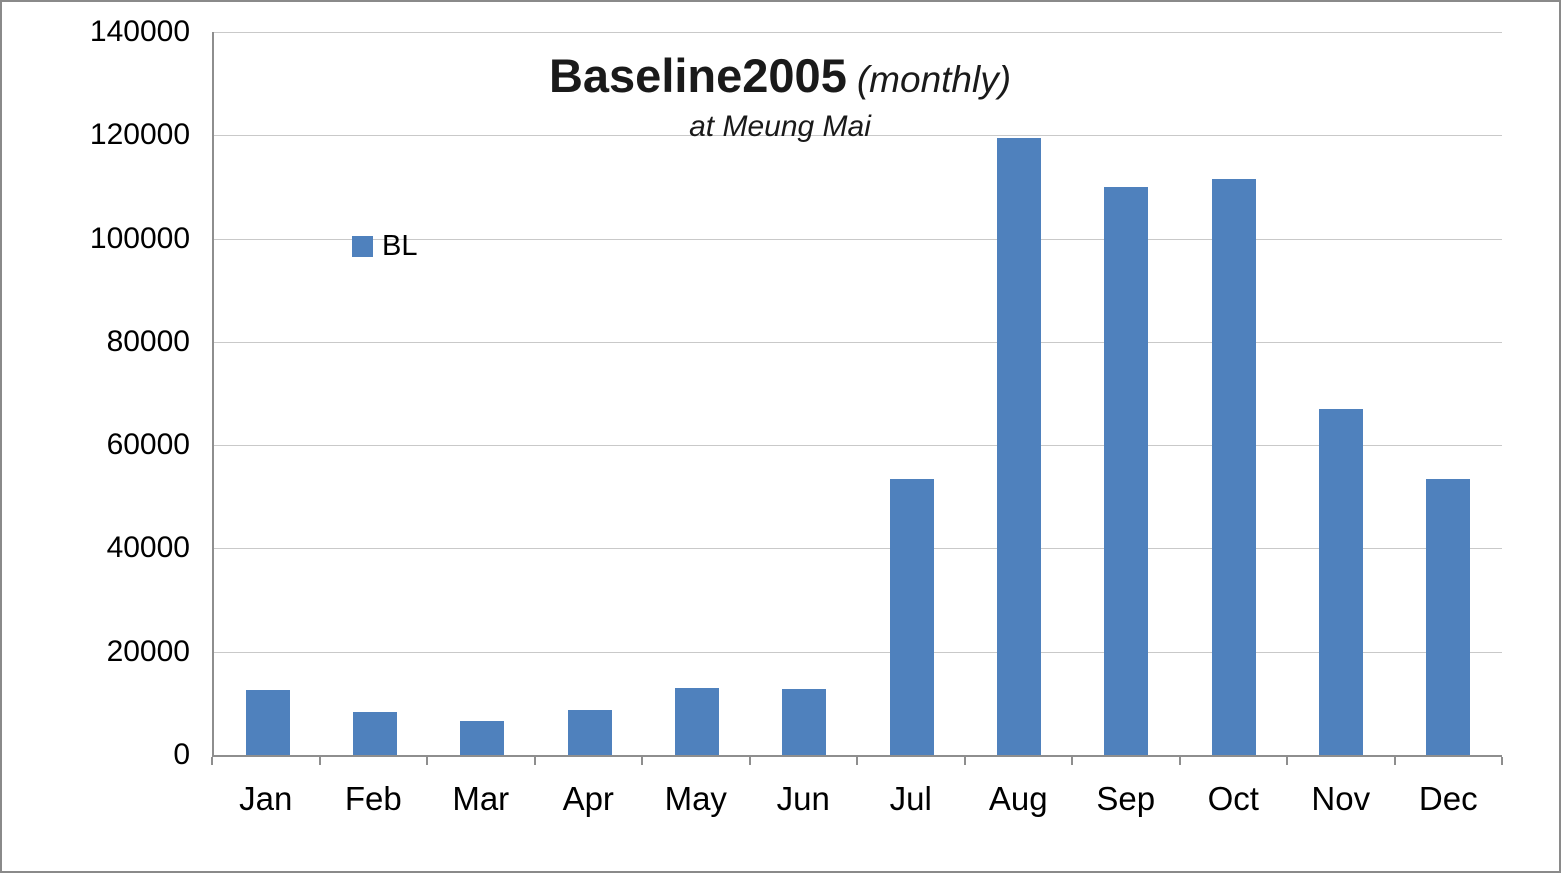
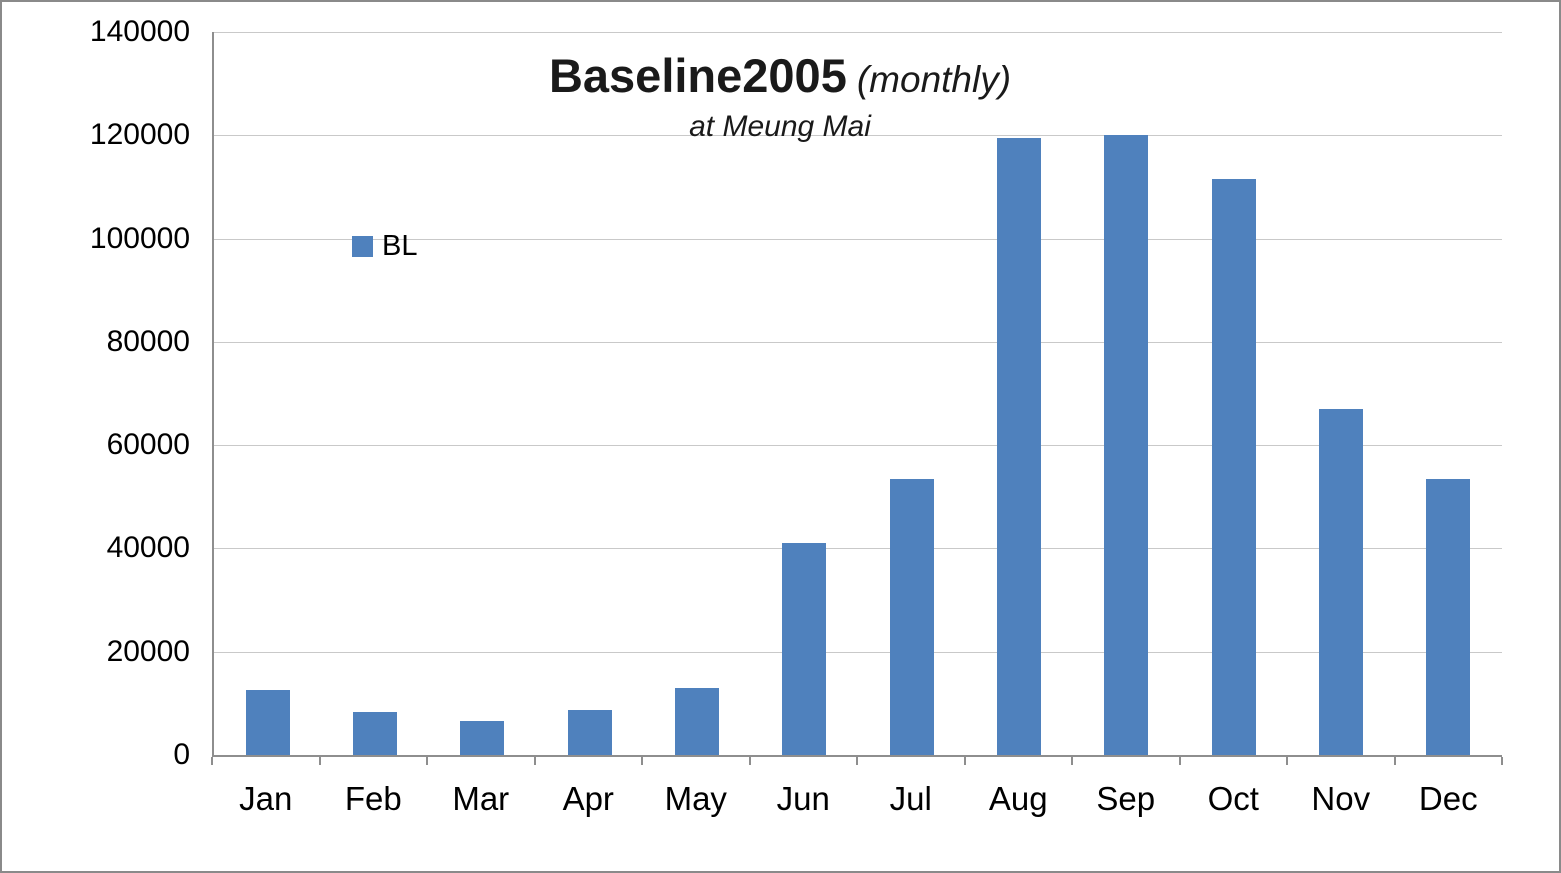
Jun: 13000 -> 41000
Sep: 110000 -> 120000
